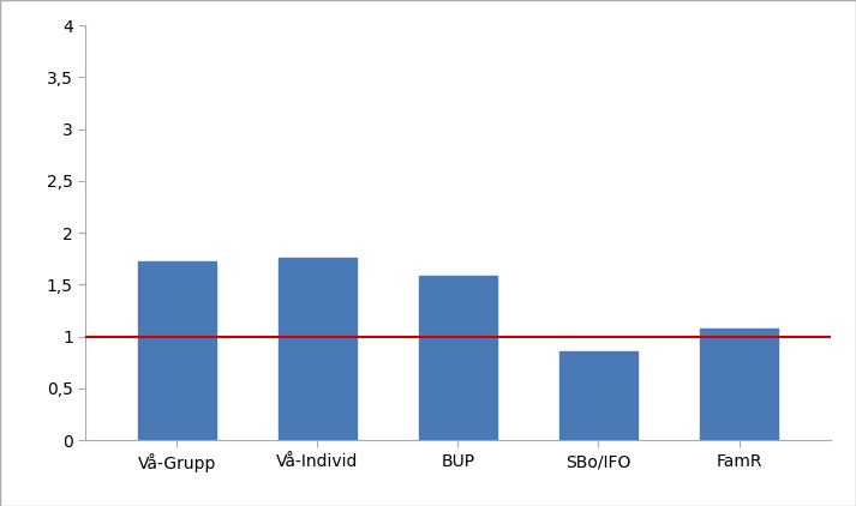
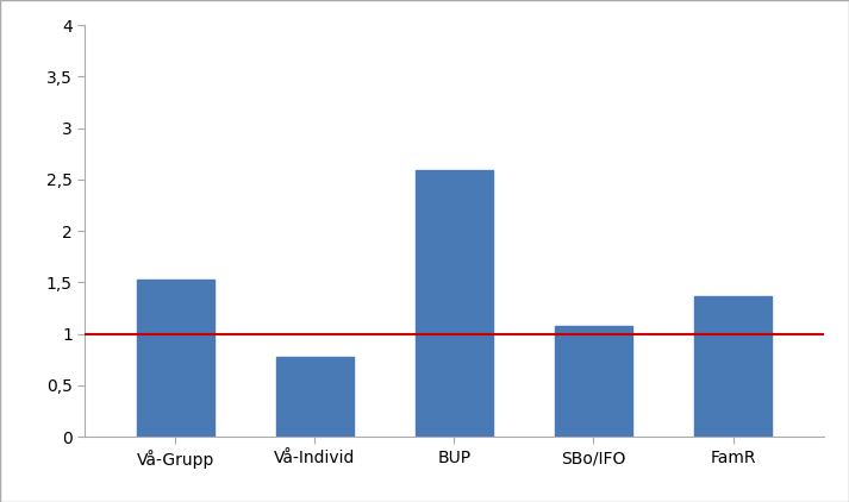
Vå-Grupp: 1,72 -> 1,53
Vå-Individ: 1,76 -> 0,78
BUP: 1,58 -> 2,59
SBo/IFO: 0,86 -> 1,08
FamR: 1,08 -> 1,37
